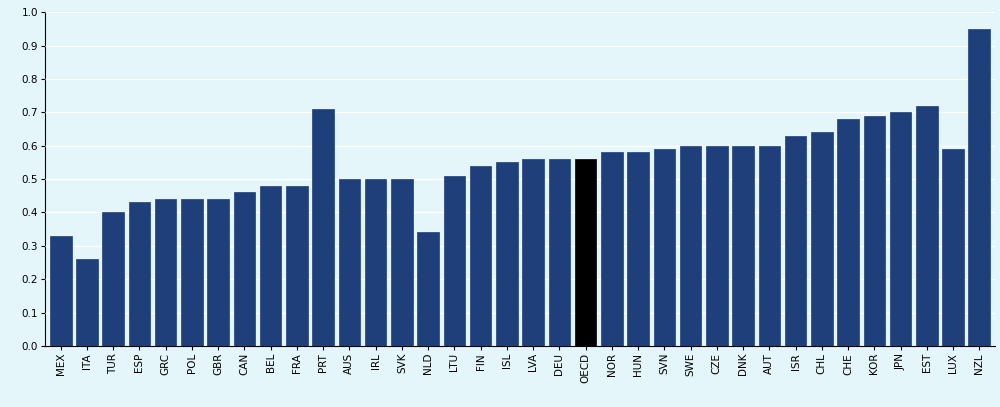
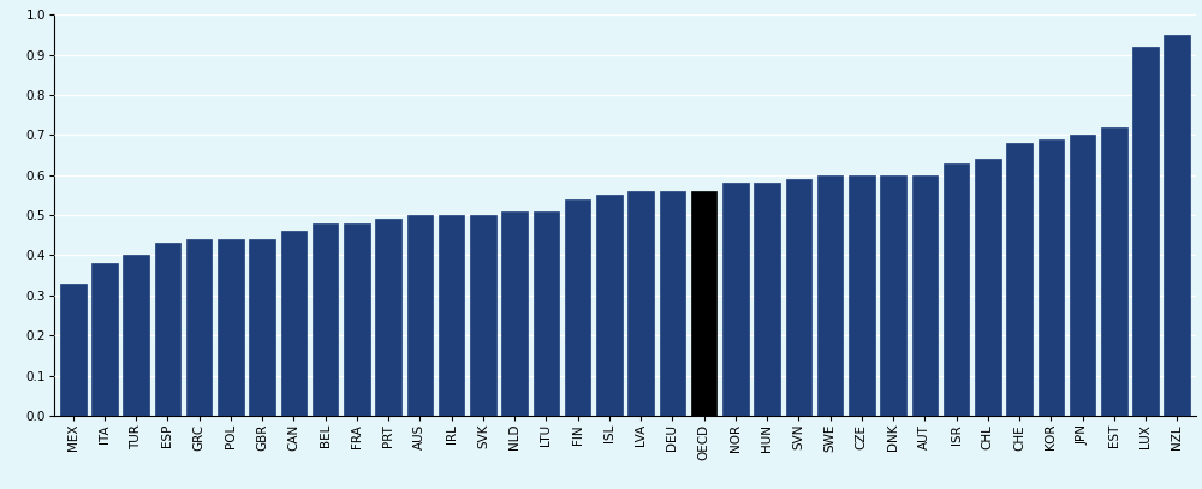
ITA: 0.26 -> 0.38
PRT: 0.71 -> 0.49
NLD: 0.34 -> 0.51
LUX: 0.59 -> 0.92
